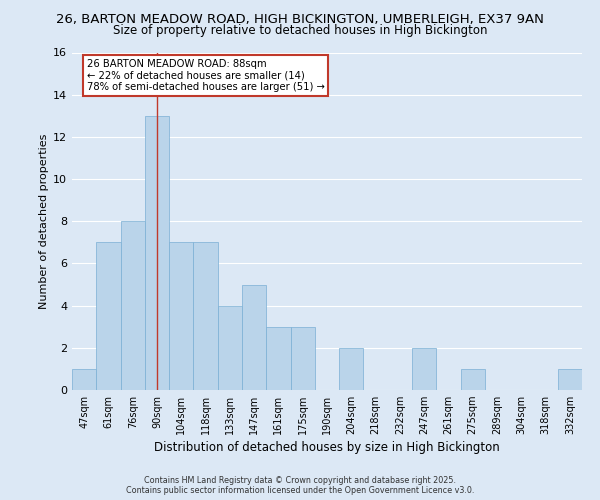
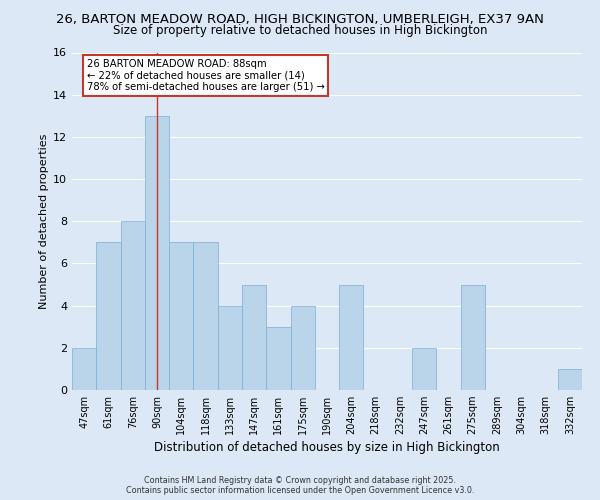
47sqm: 1 -> 2
175sqm: 3 -> 4
204sqm: 2 -> 5
275sqm: 1 -> 5
